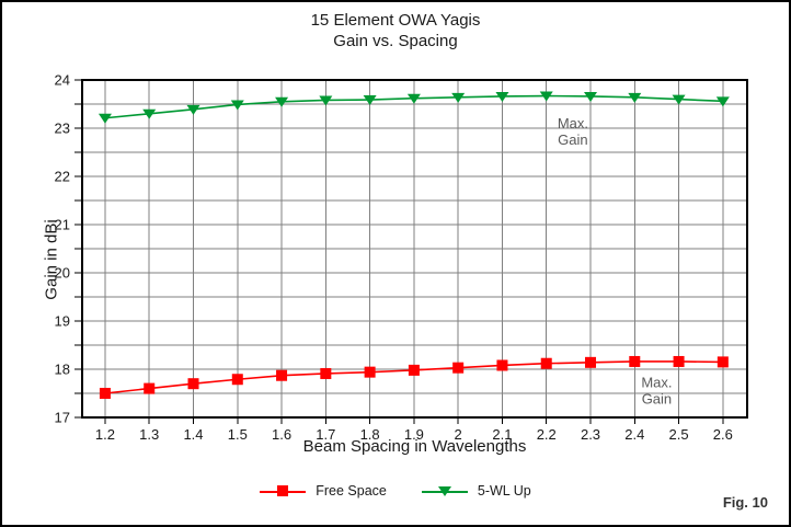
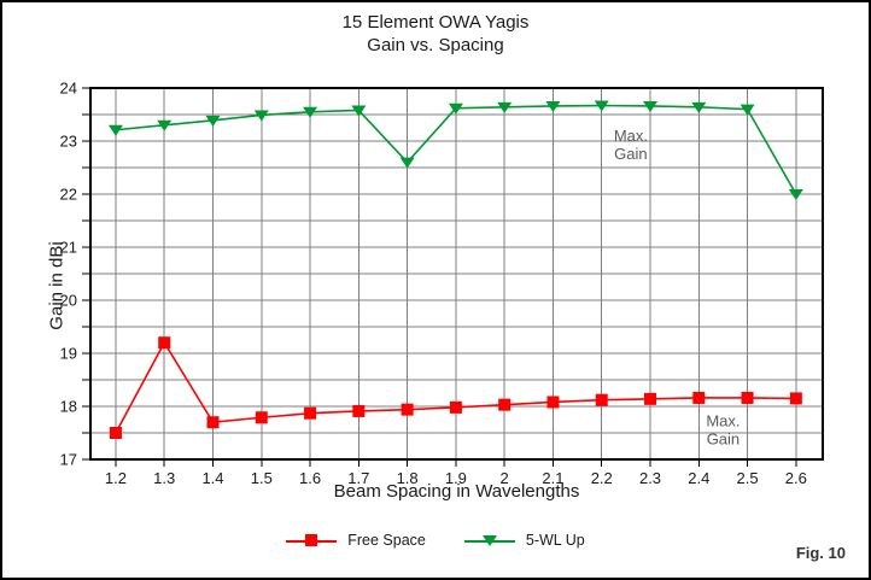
Free Space/1.3: 17.6 -> 19.2
5-WL Up/1.8: 23.6 -> 22.6
5-WL Up/2.6: 23.6 -> 22.0
